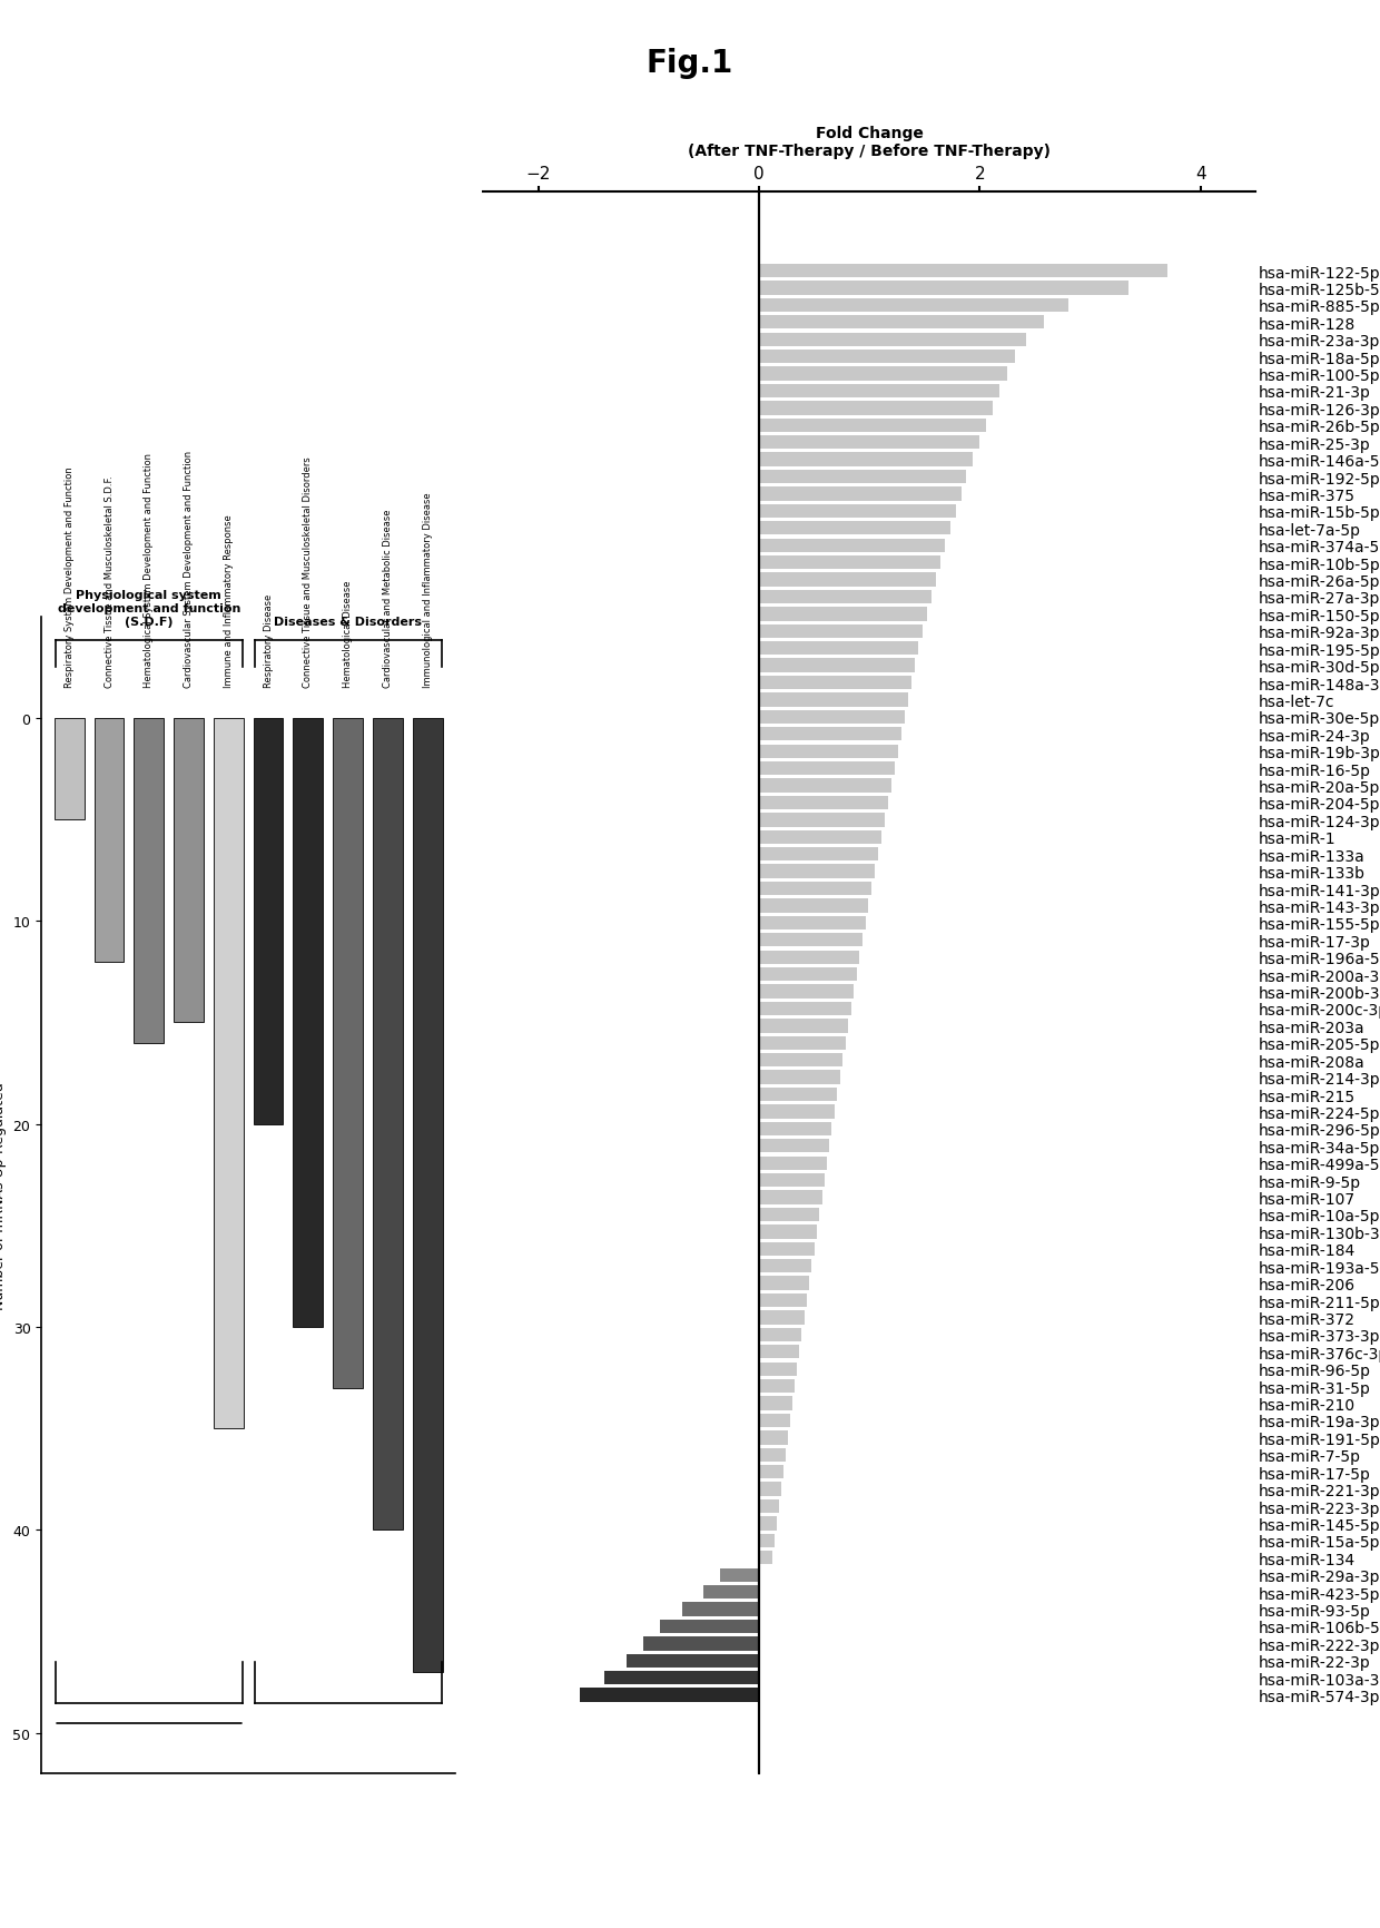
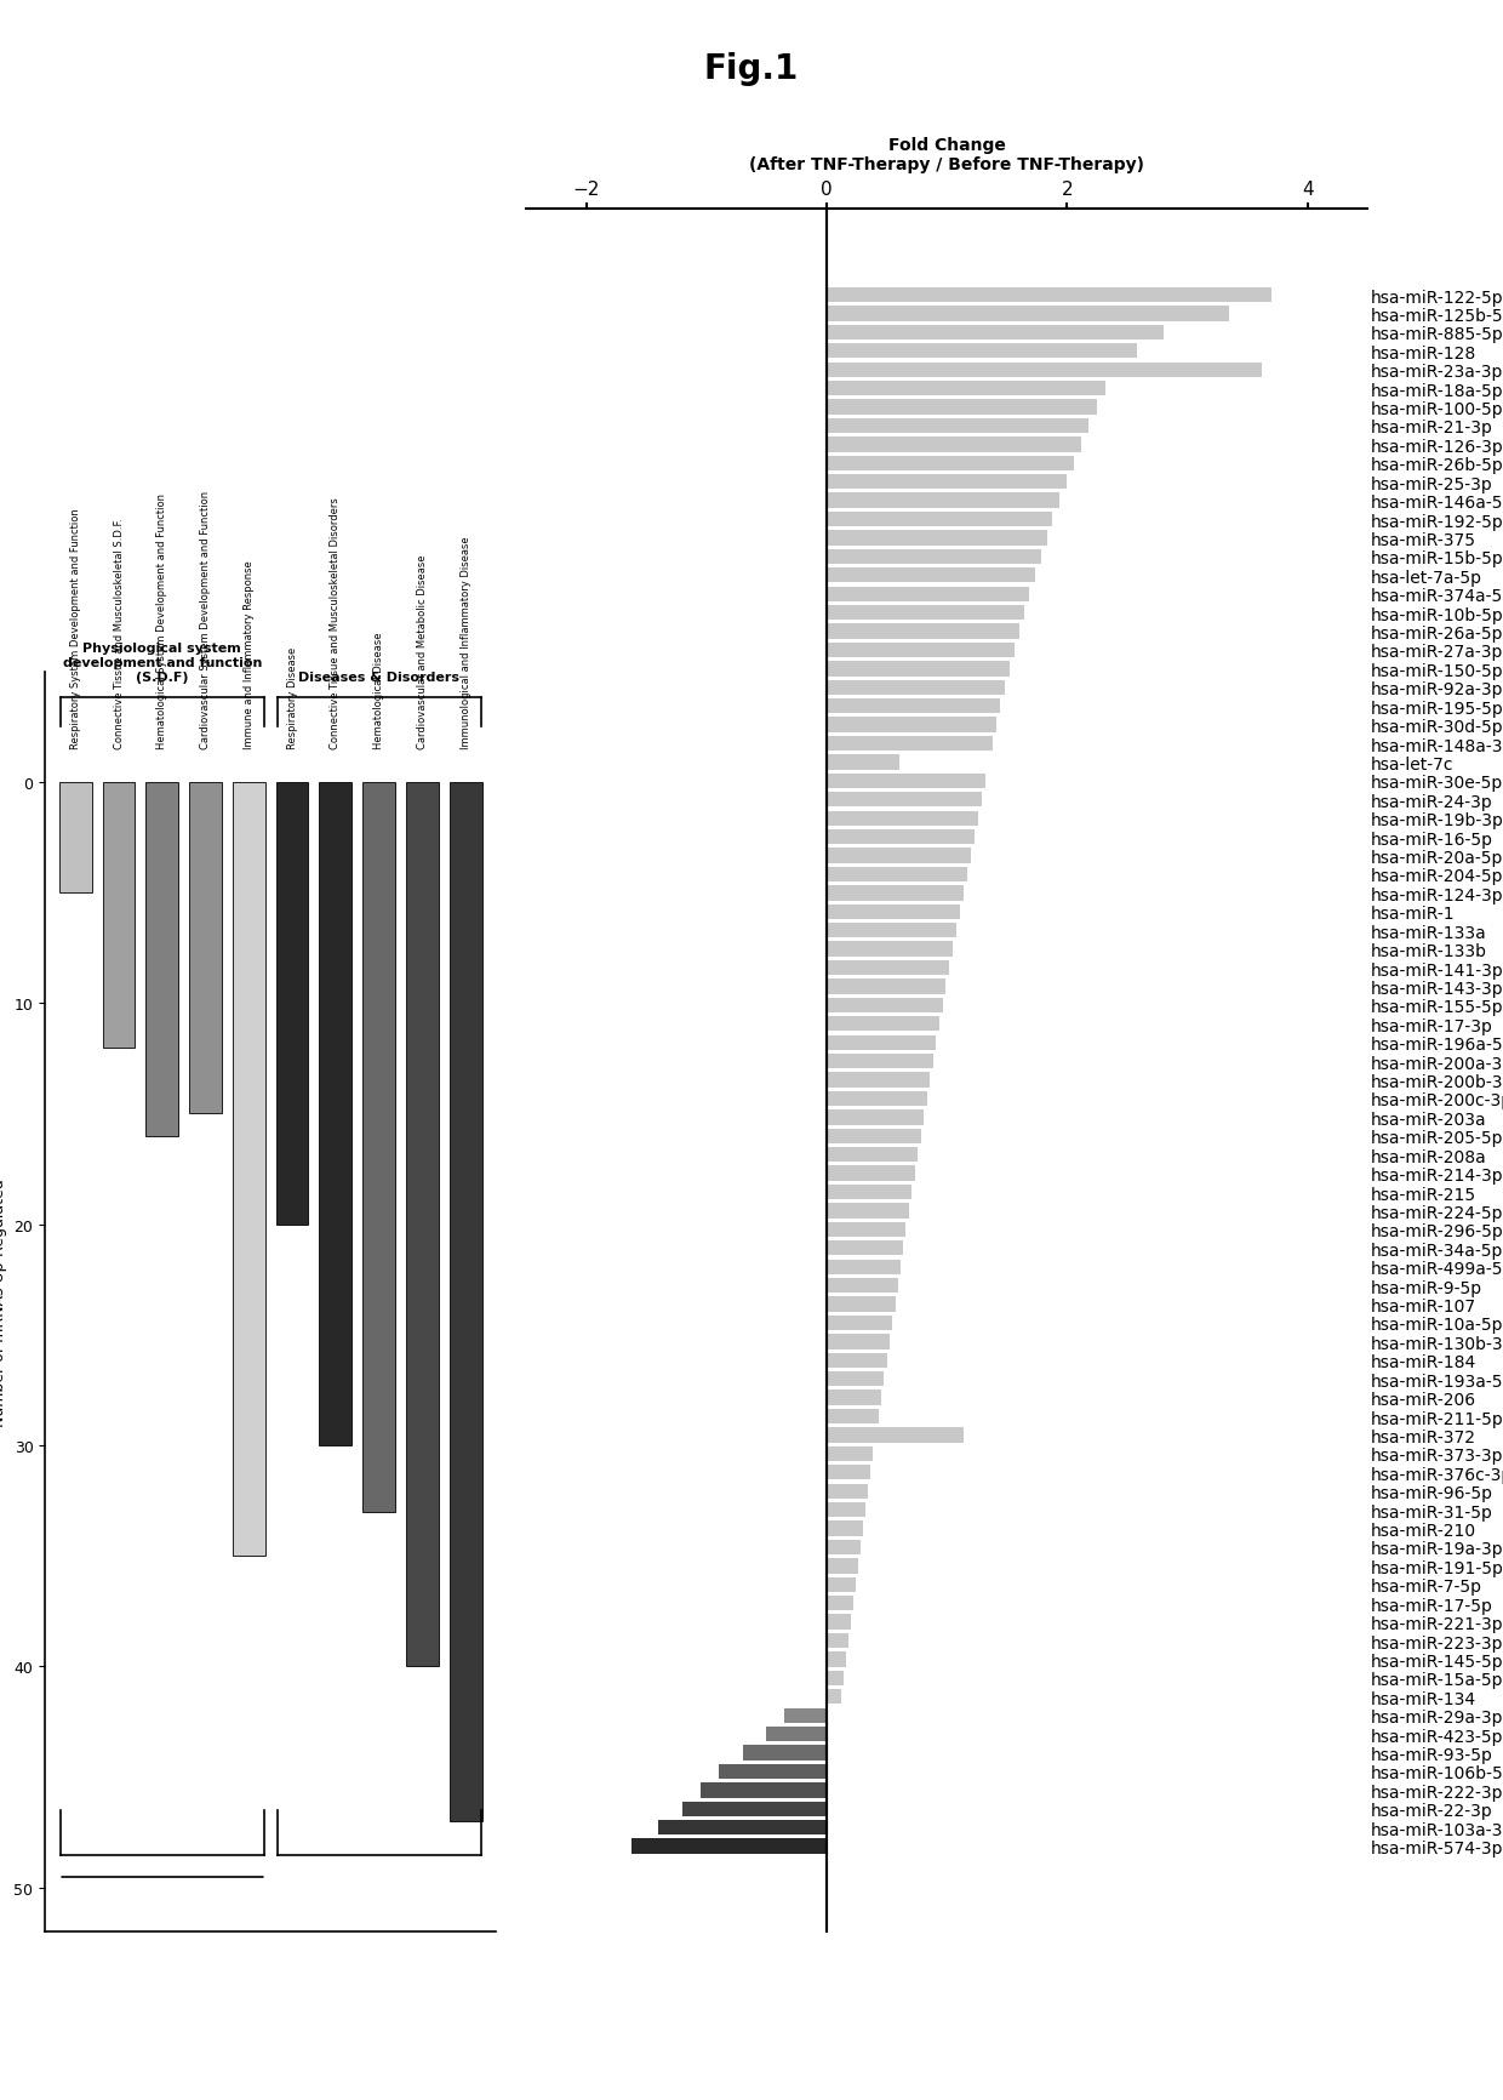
hsa-miR-23a-3p: 2.42 -> 3.62
hsa-let-7c: 1.35 -> 0.60
hsa-miR-372: 0.41 -> 1.14
